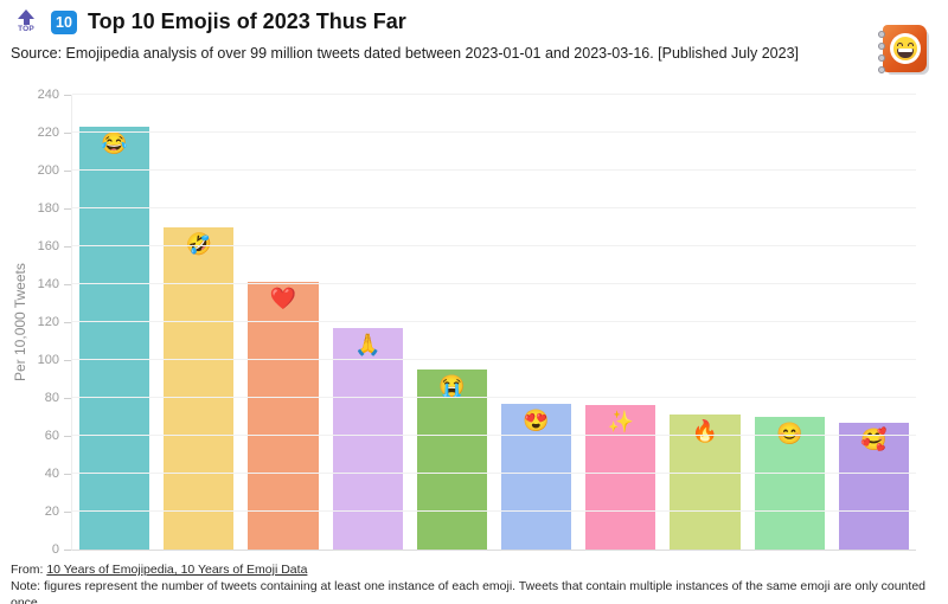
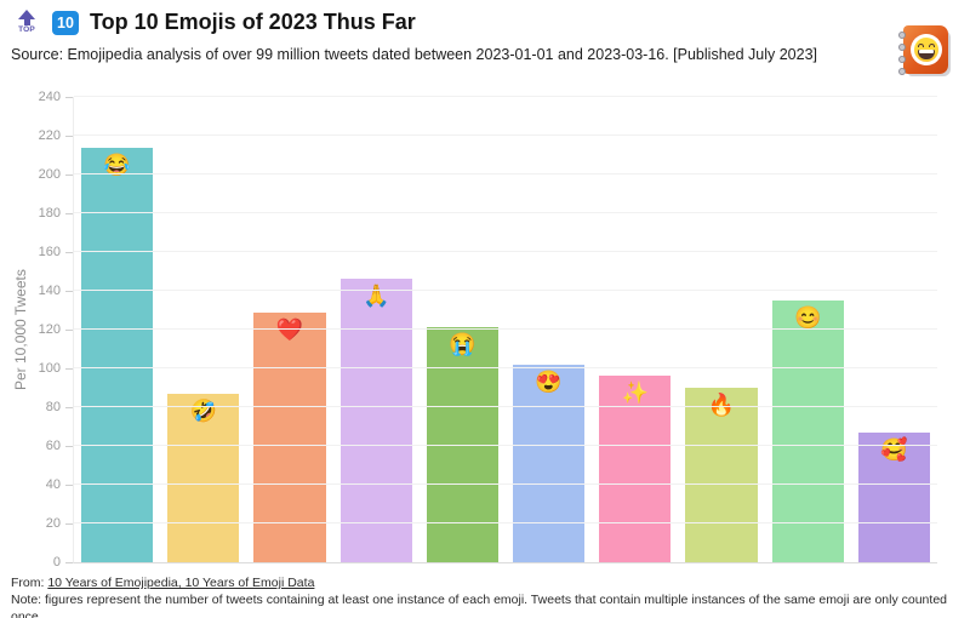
😂: 223 -> 214
🤣: 170 -> 87
❤️: 141 -> 129
🙏: 117 -> 146
😭: 95 -> 121
😍: 77 -> 102
✨: 76 -> 96
🔥: 71 -> 90
😊: 70 -> 135
